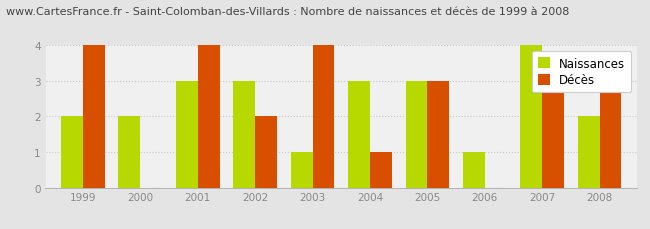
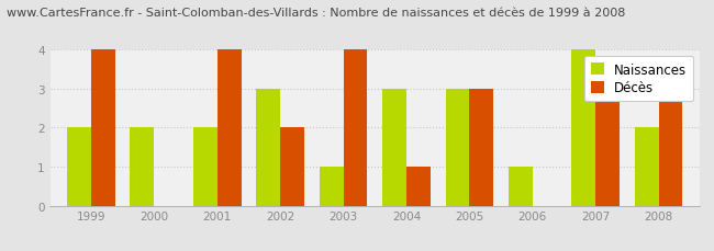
Naissances/2001: 3 -> 2
